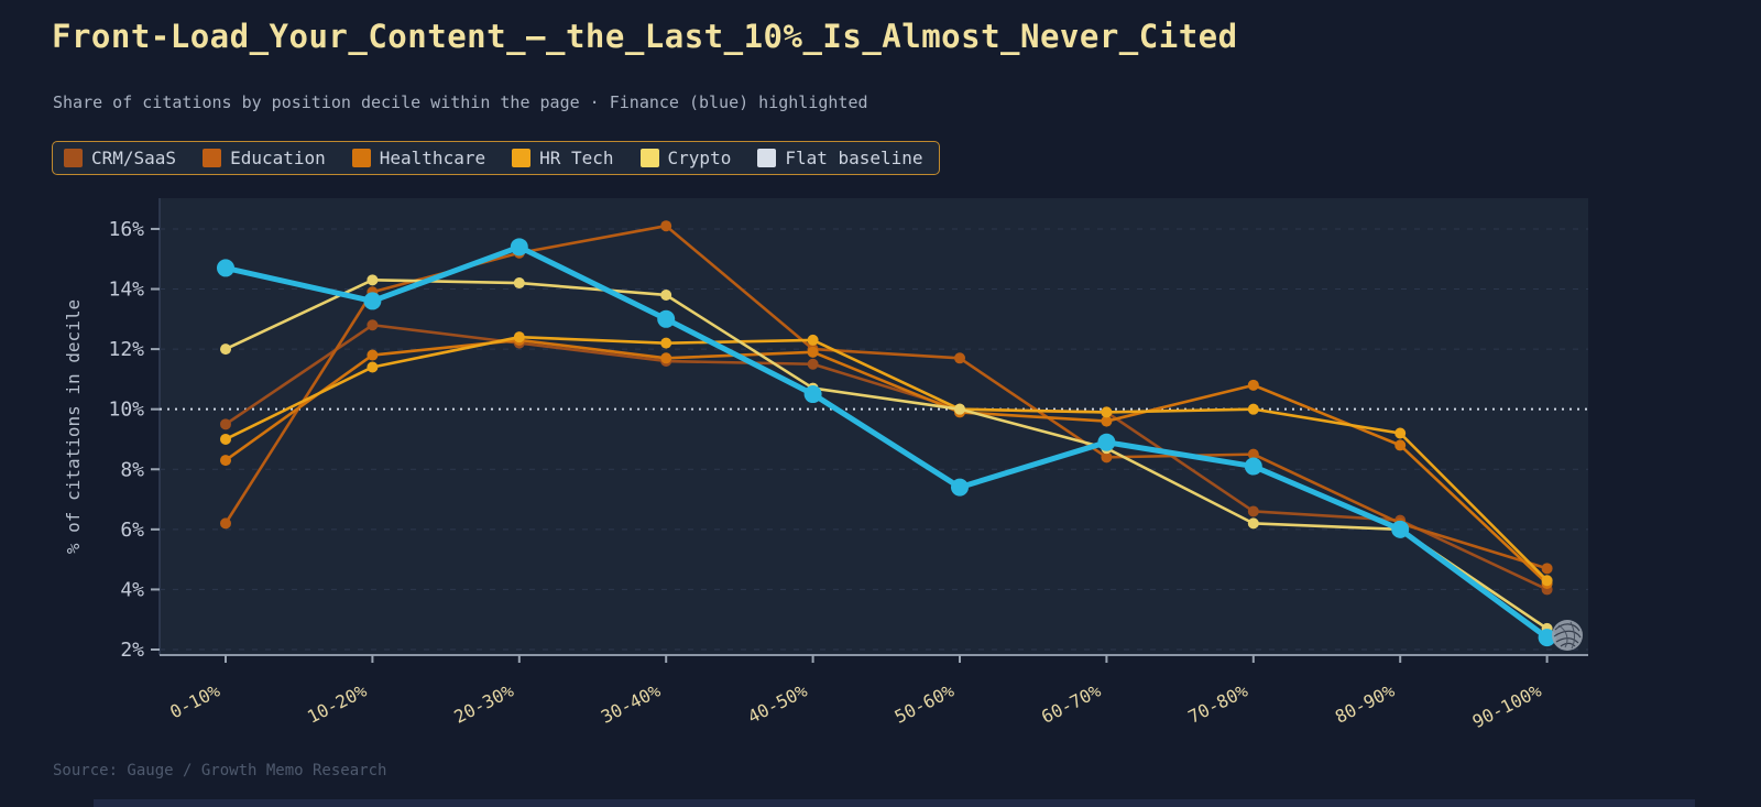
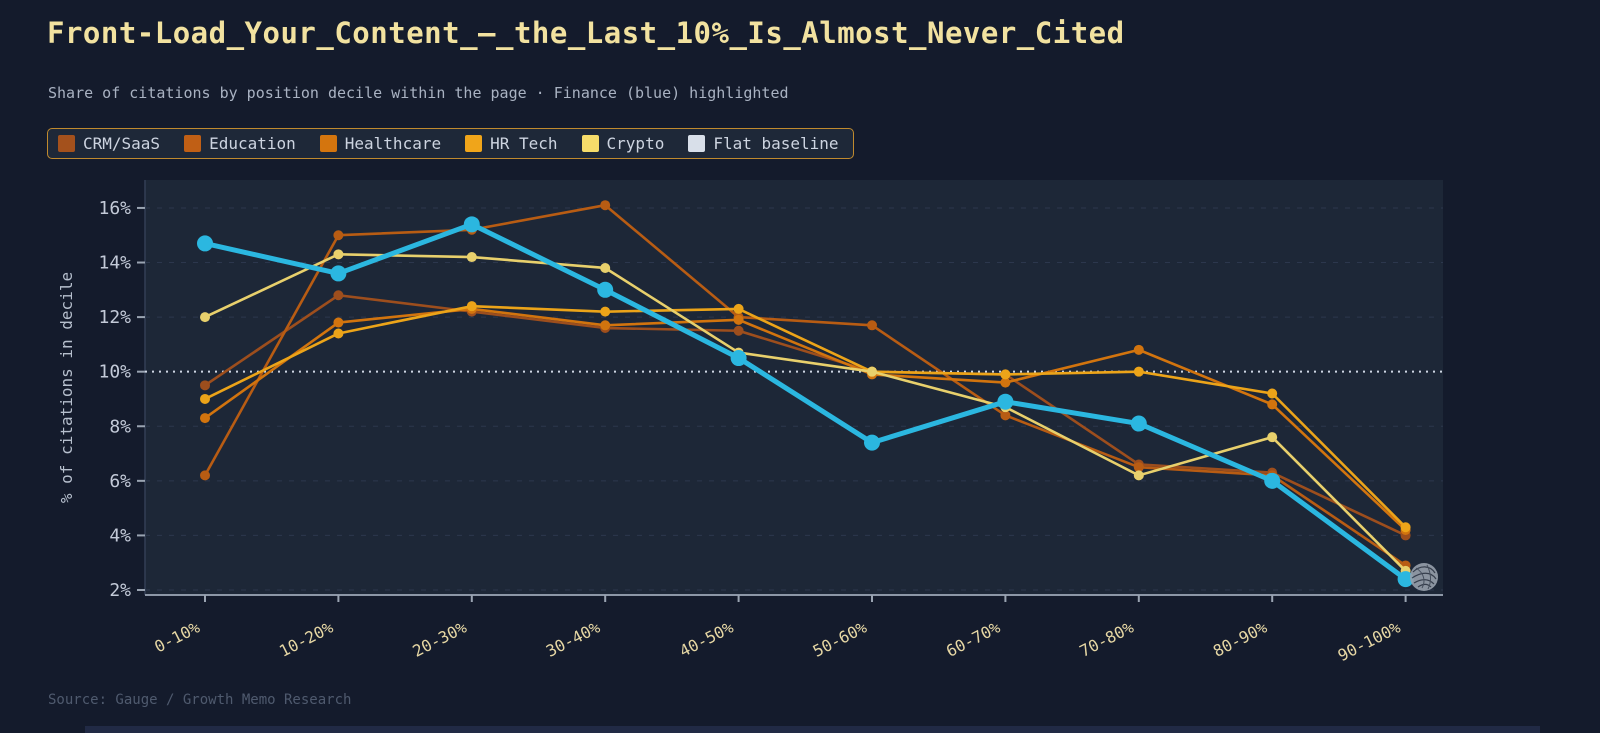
Education/10-20%: 13.9% -> 15.0%
Education/70-80%: 8.5% -> 6.5%
Crypto/80-90%: 6.0% -> 7.6%
Education/90-100%: 4.7% -> 2.9%
